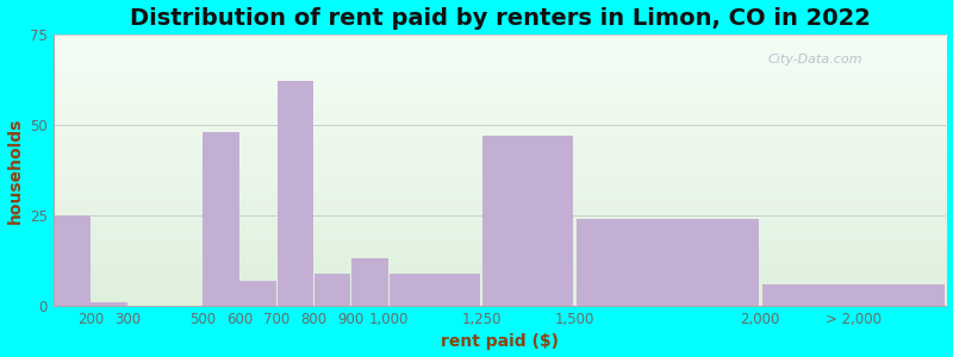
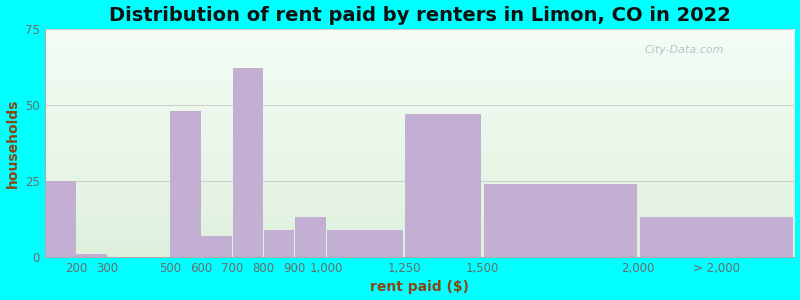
> 2,000: 6 -> 13
